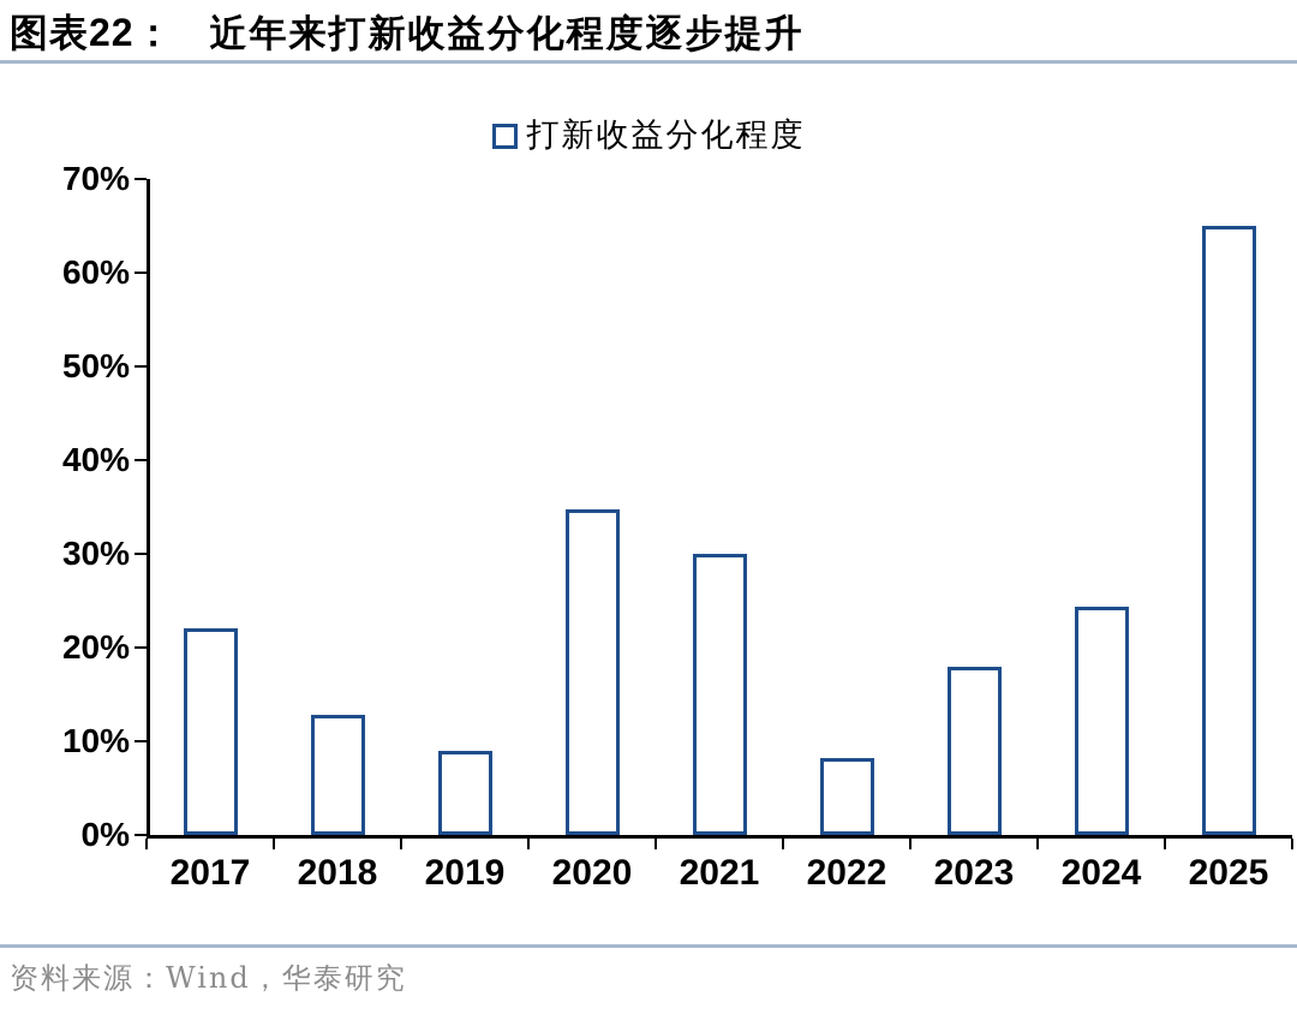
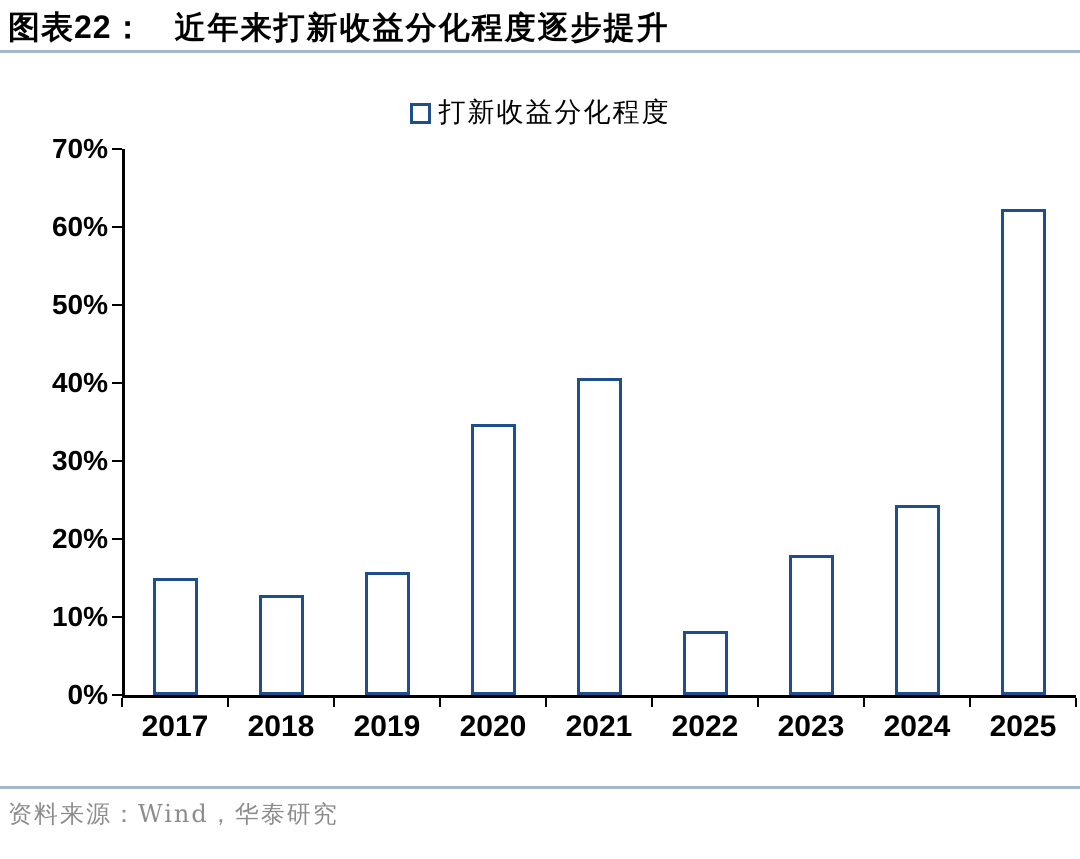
2017: 22% -> 15%
2019: 9% -> 16%
2021: 30% -> 41%
2025: 65% -> 62%
